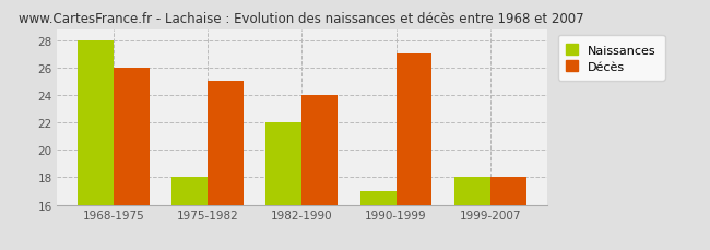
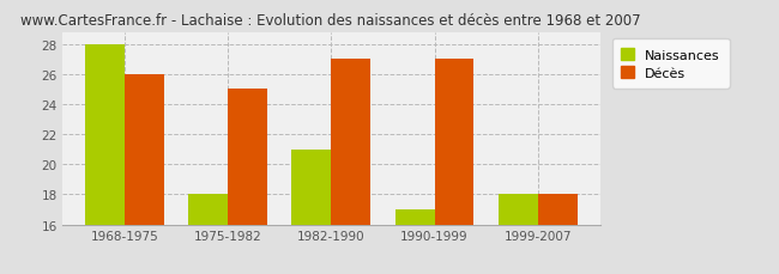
Naissances/1982-1990: 22 -> 21
Décès/1982-1990: 24 -> 27
